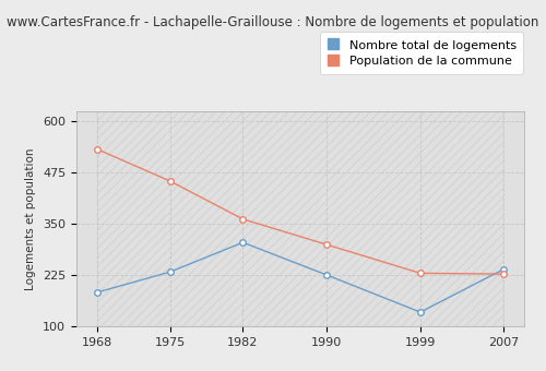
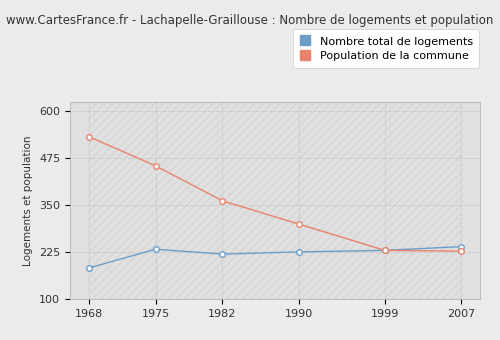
Nombre total de logements/1982: 305 -> 220
Nombre total de logements/1999: 135 -> 230
